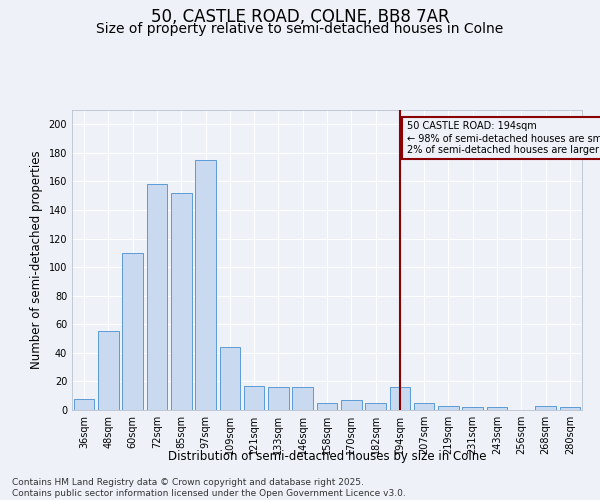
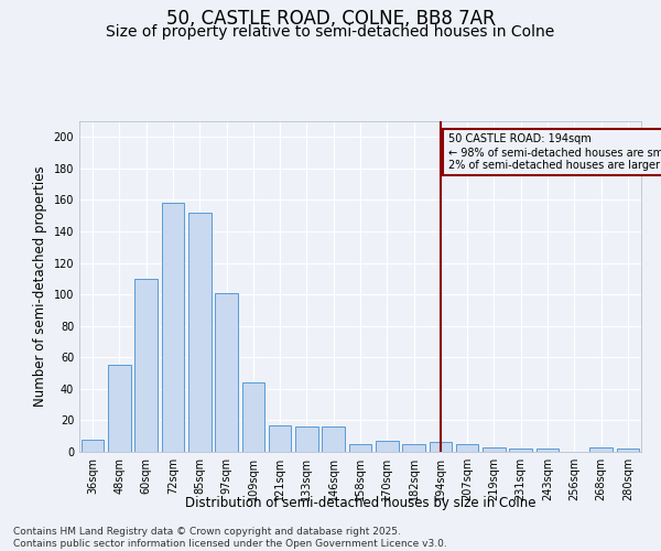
97sqm: 175 -> 101
194sqm: 16 -> 6
